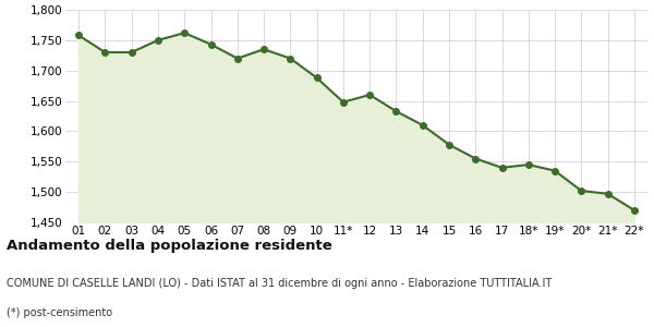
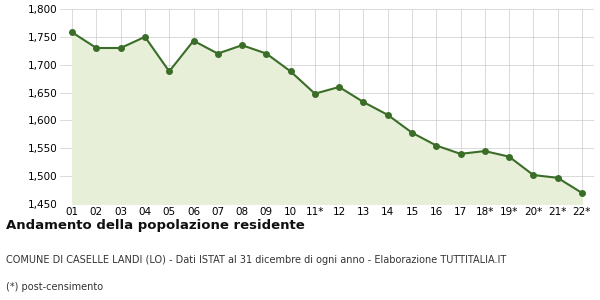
05: 1,762 -> 1,688
